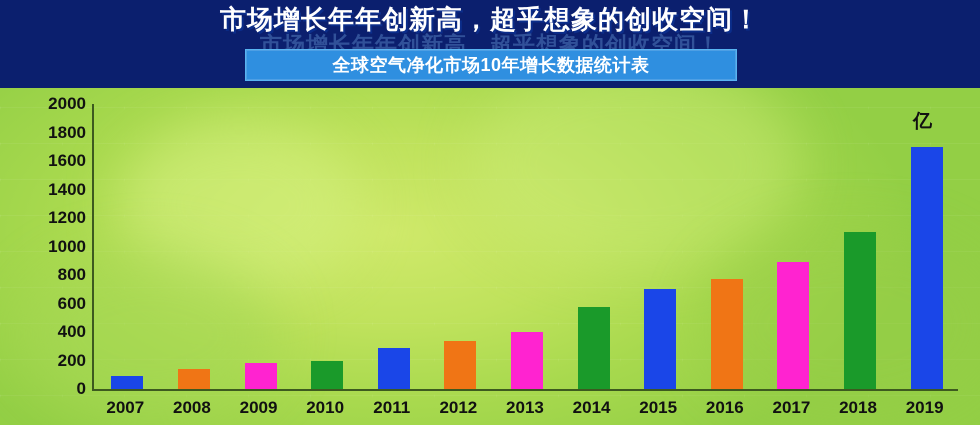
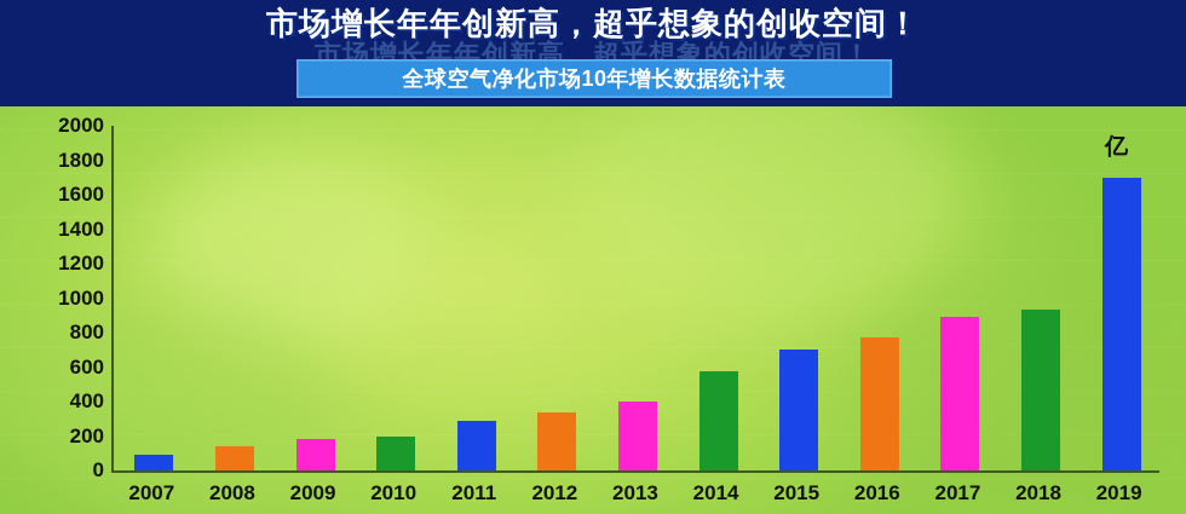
2018: 1100 -> 930
